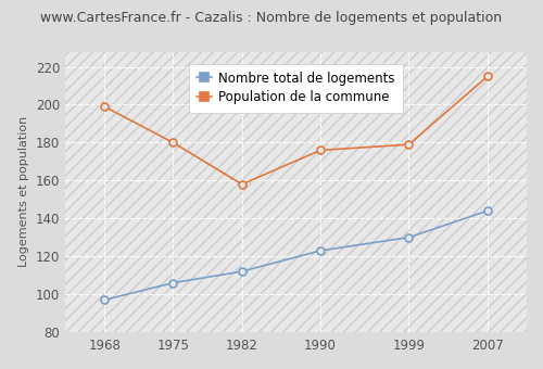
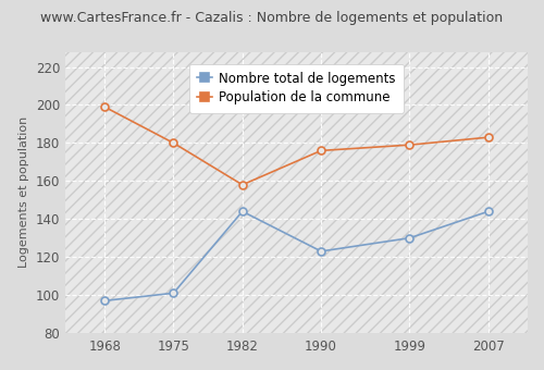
Nombre total de logements/1975: 106 -> 101
Nombre total de logements/1982: 112 -> 144
Population de la commune/2007: 215 -> 183
